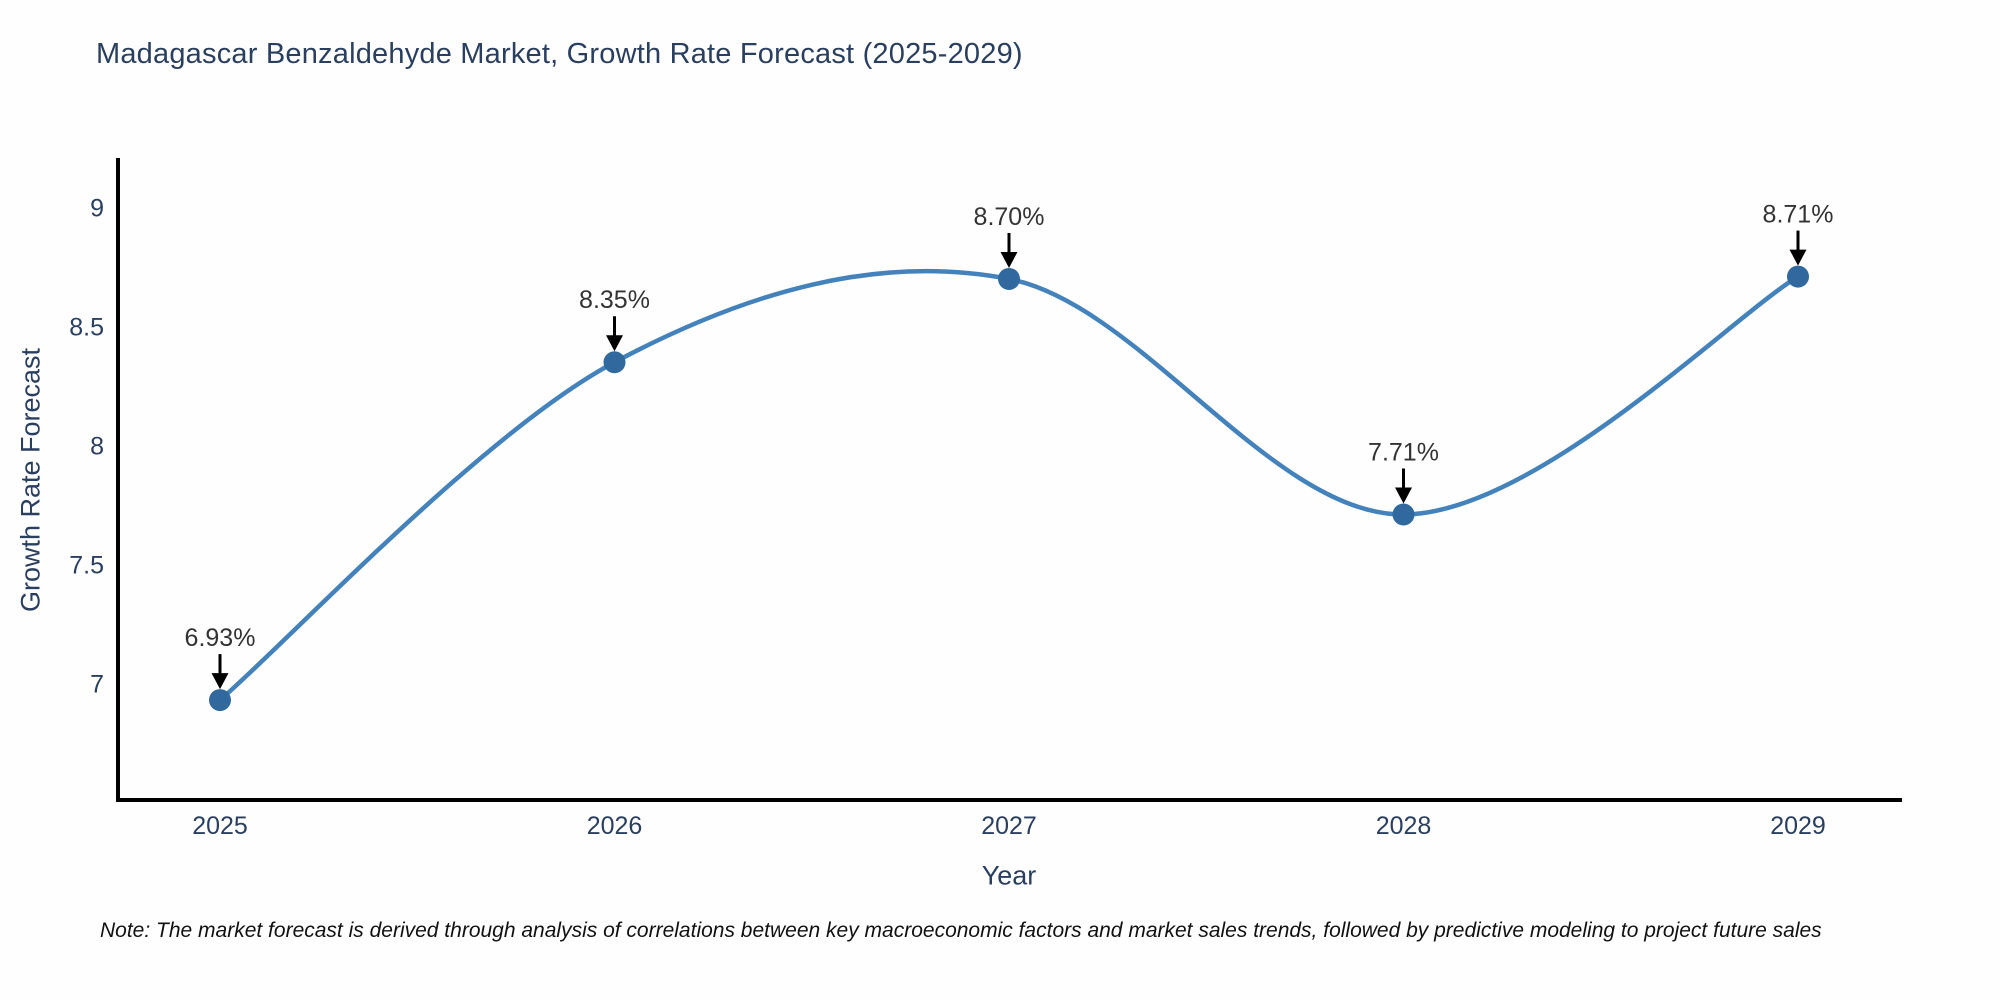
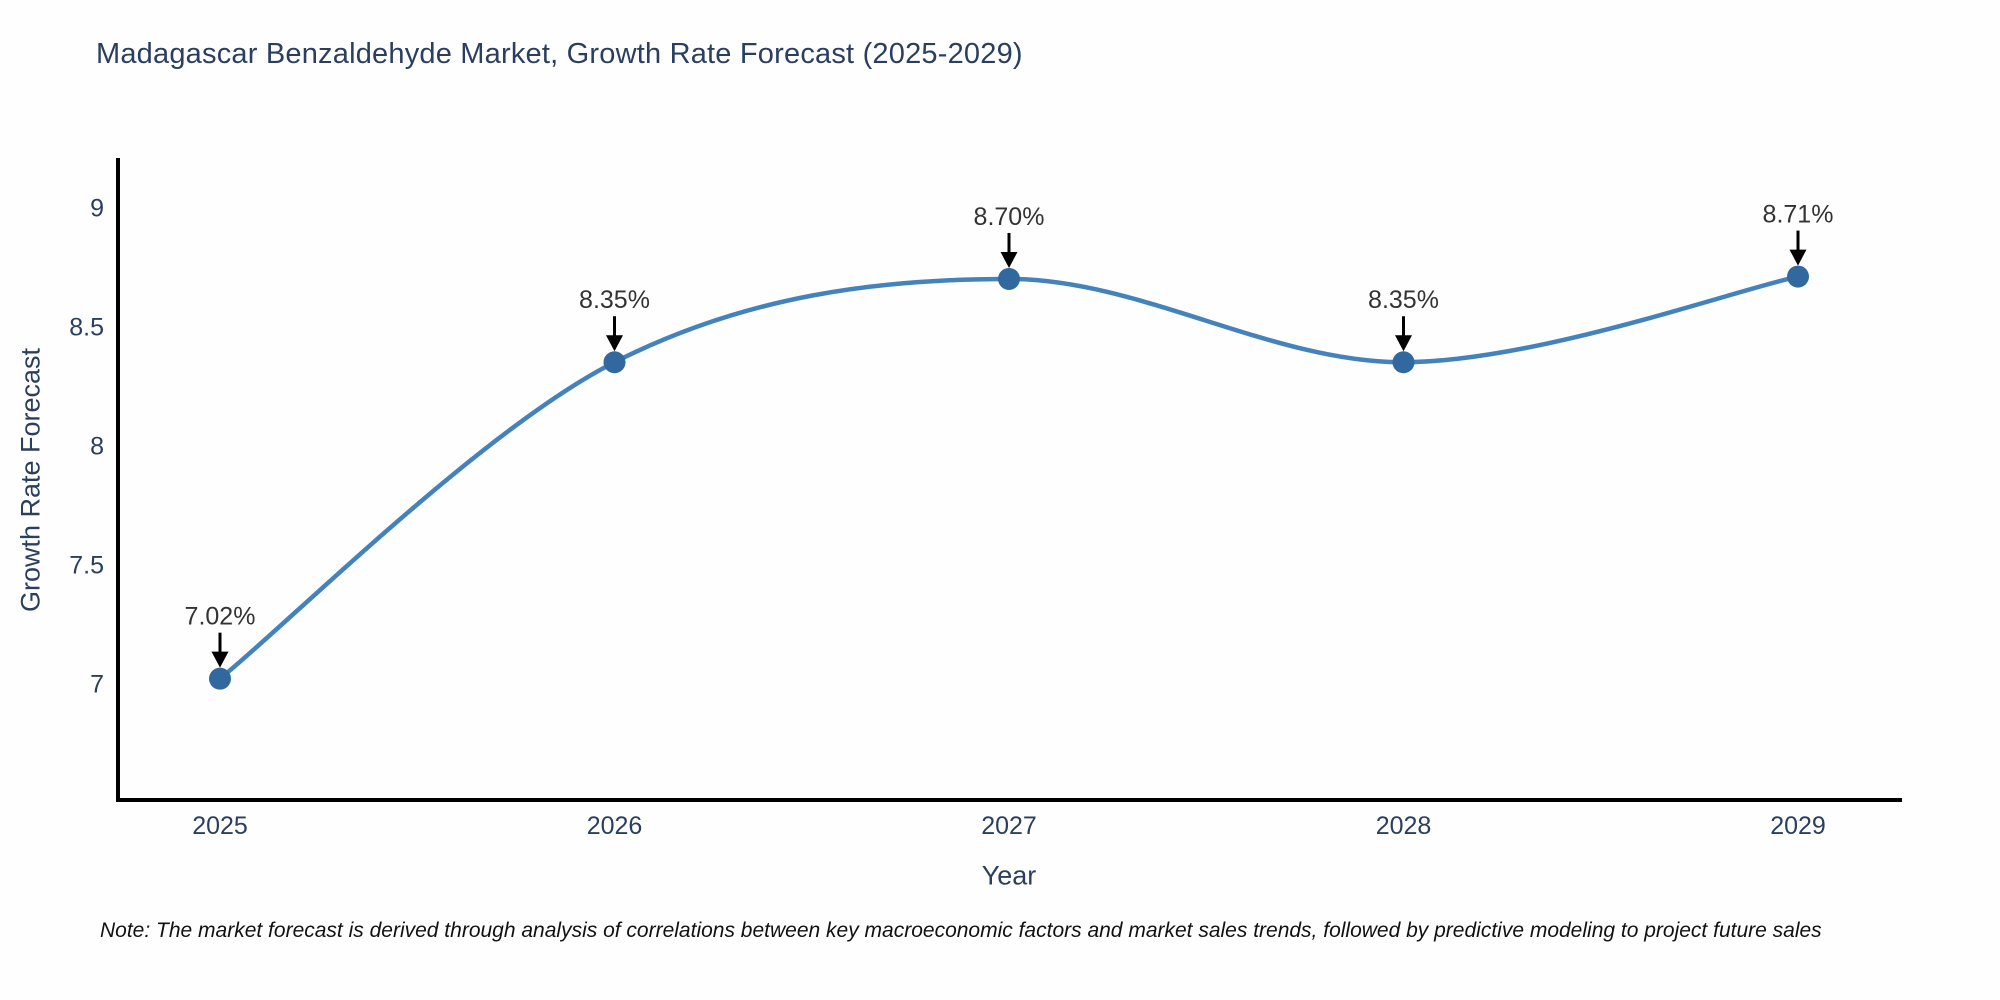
2025: 6.93% -> 7.02%
2028: 7.71% -> 8.35%
